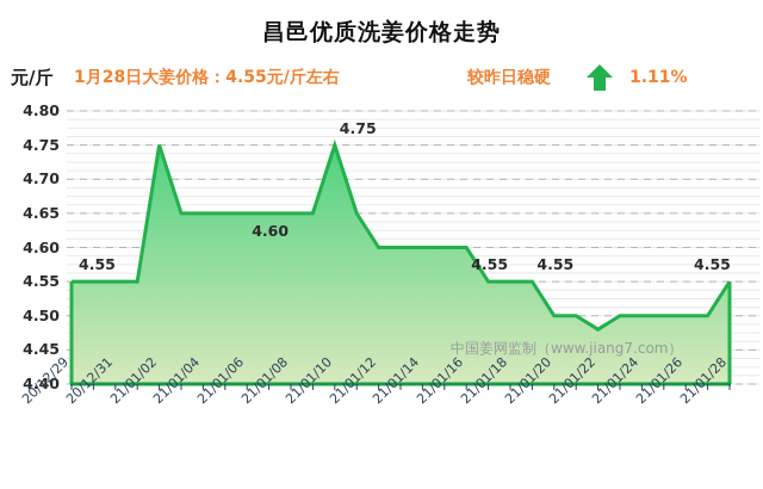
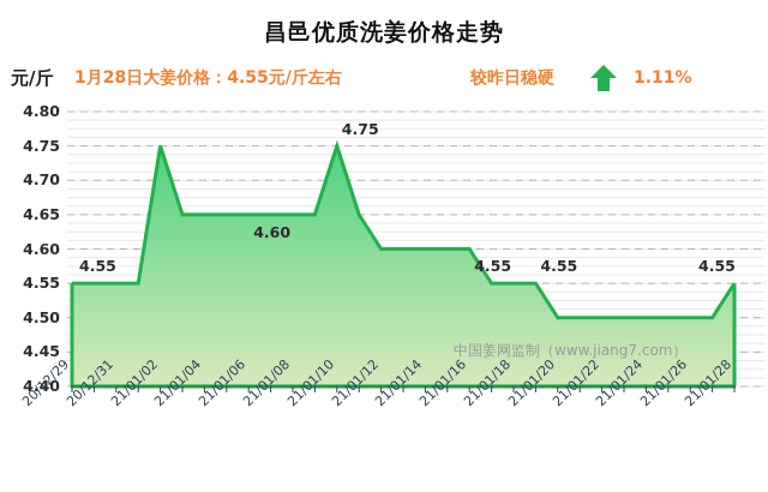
21/01/22: 4.48 -> 4.50
